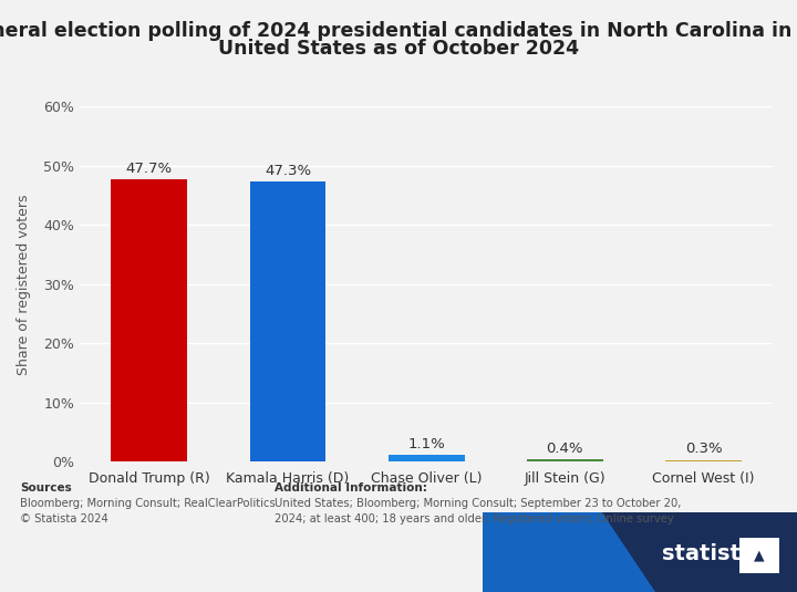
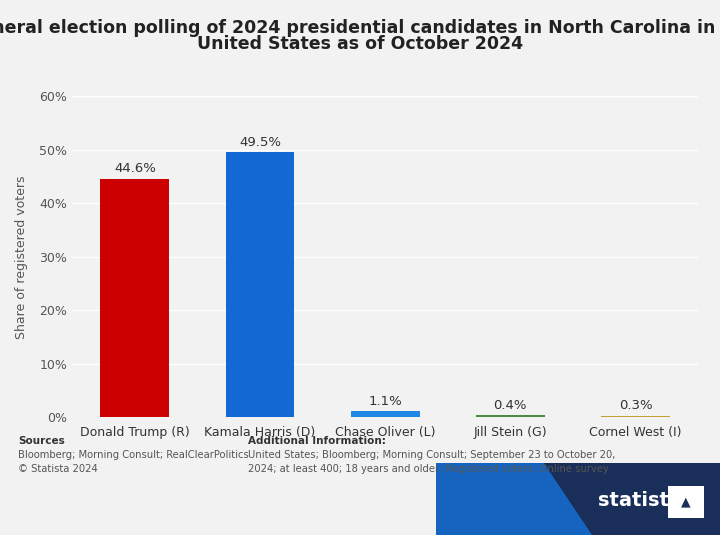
Donald Trump (R): 47.7% -> 44.6%
Kamala Harris (D): 47.3% -> 49.5%
